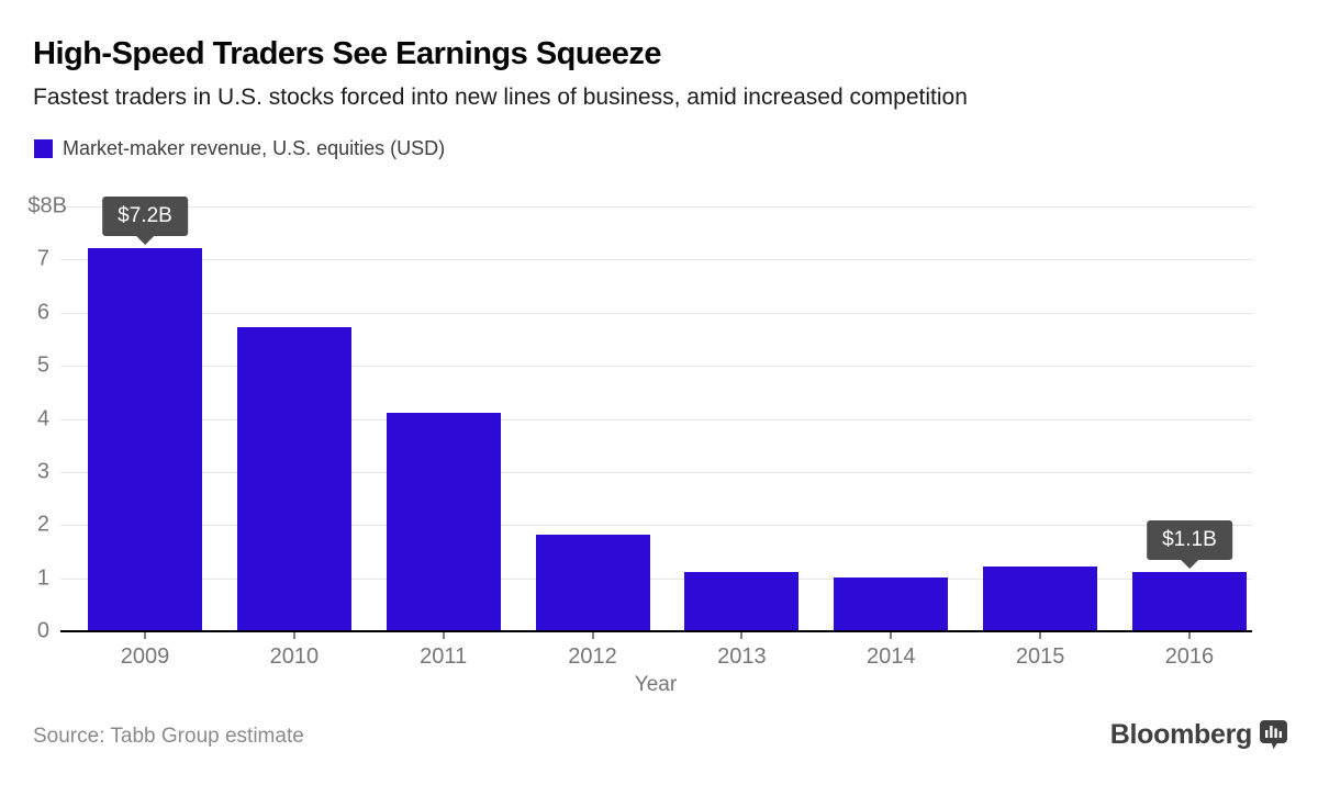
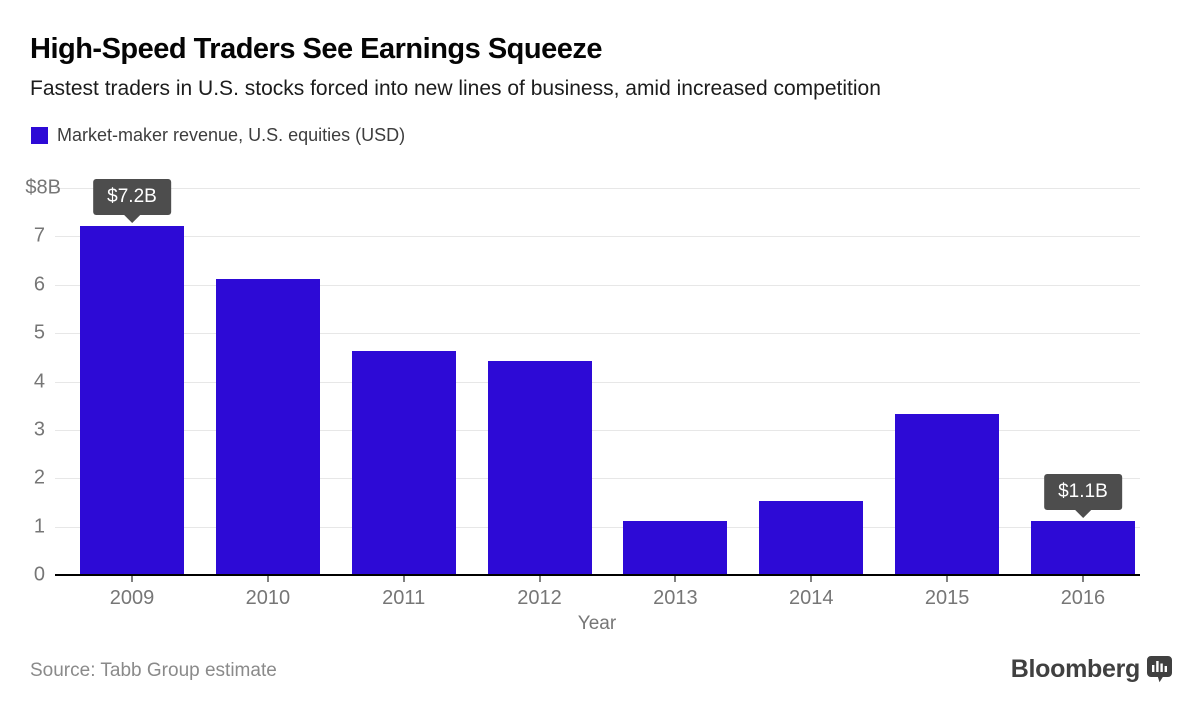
2010: 5.7 -> 6.1
2011: 4.1 -> 4.6
2012: 1.8 -> 4.4
2014: 1.0 -> 1.5
2015: 1.2 -> 3.3
